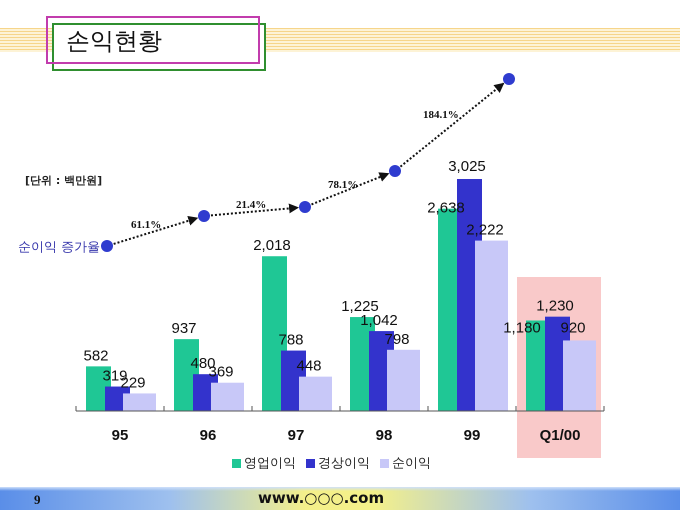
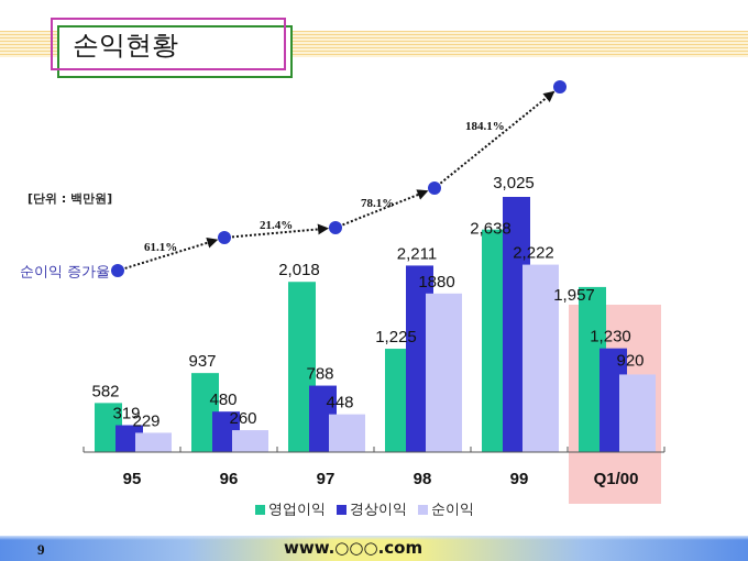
순이익/96: 369 -> 260
경상이익/98: 1,042 -> 2,211
순이익/98: 798 -> 1880
영업이익/Q1/00: 1,180 -> 1,957
